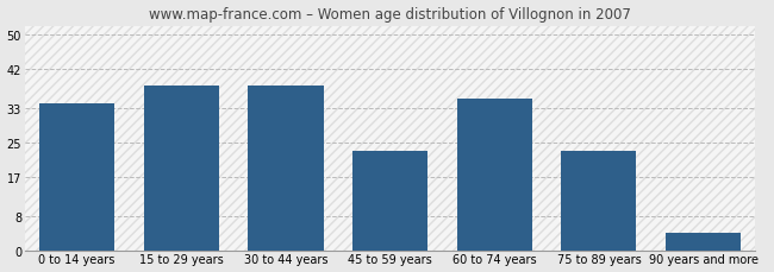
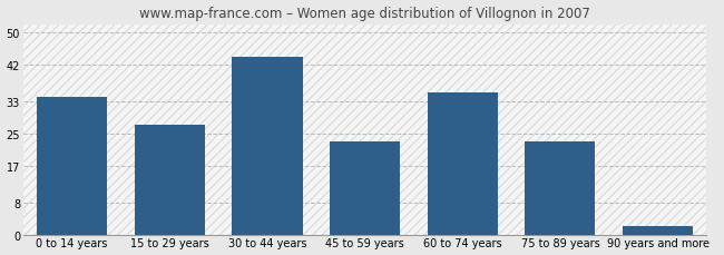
15 to 29 years: 38 -> 27
30 to 44 years: 38 -> 44
90 years and more: 4 -> 2
